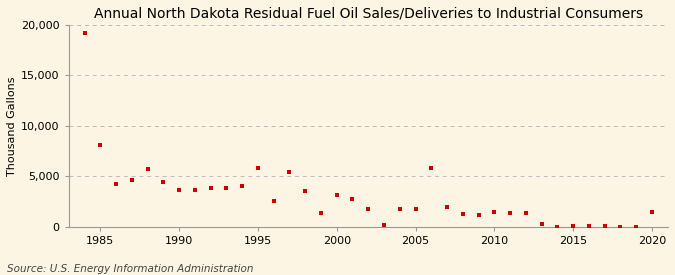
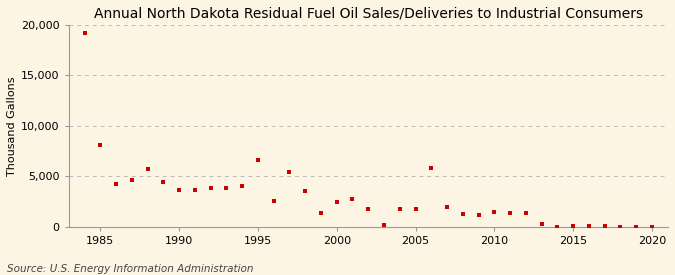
1995: 5,800 -> 6,600
2000: 3,200 -> 2,500
2020: 1,500 -> 0
